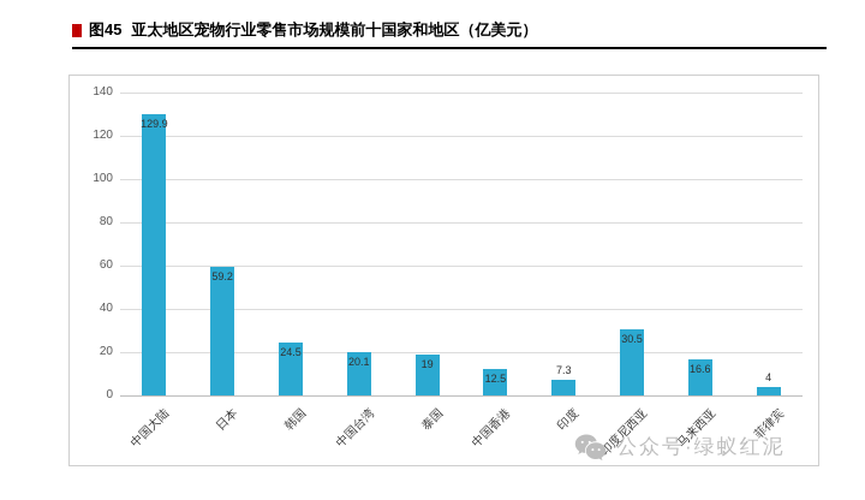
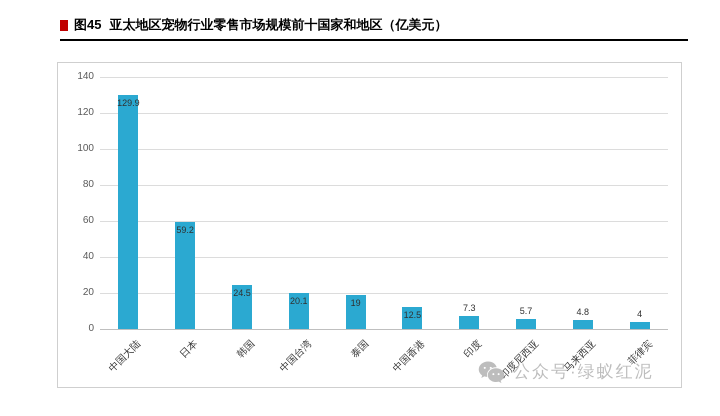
印度尼西亚: 30.5 -> 5.7
马来西亚: 16.6 -> 4.8
